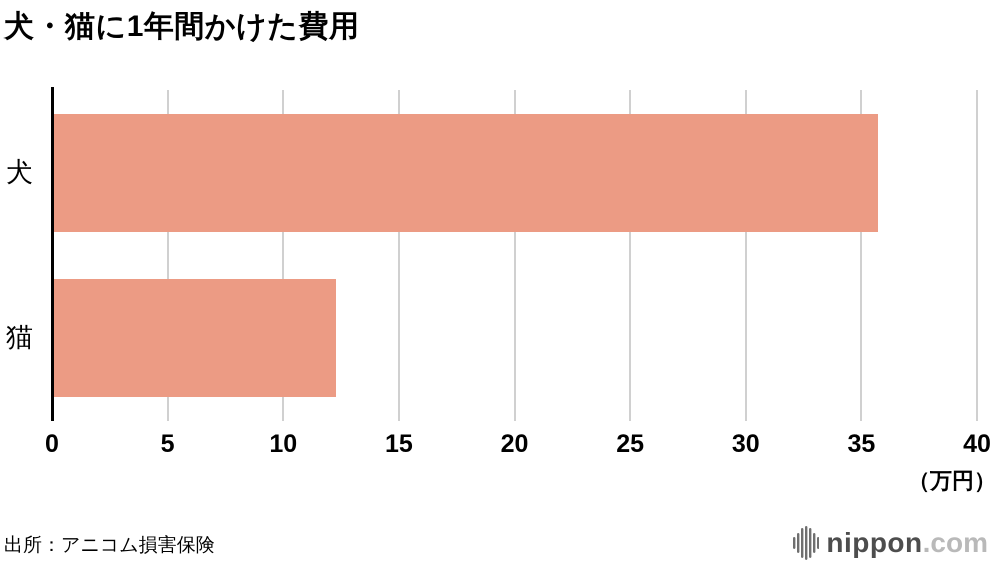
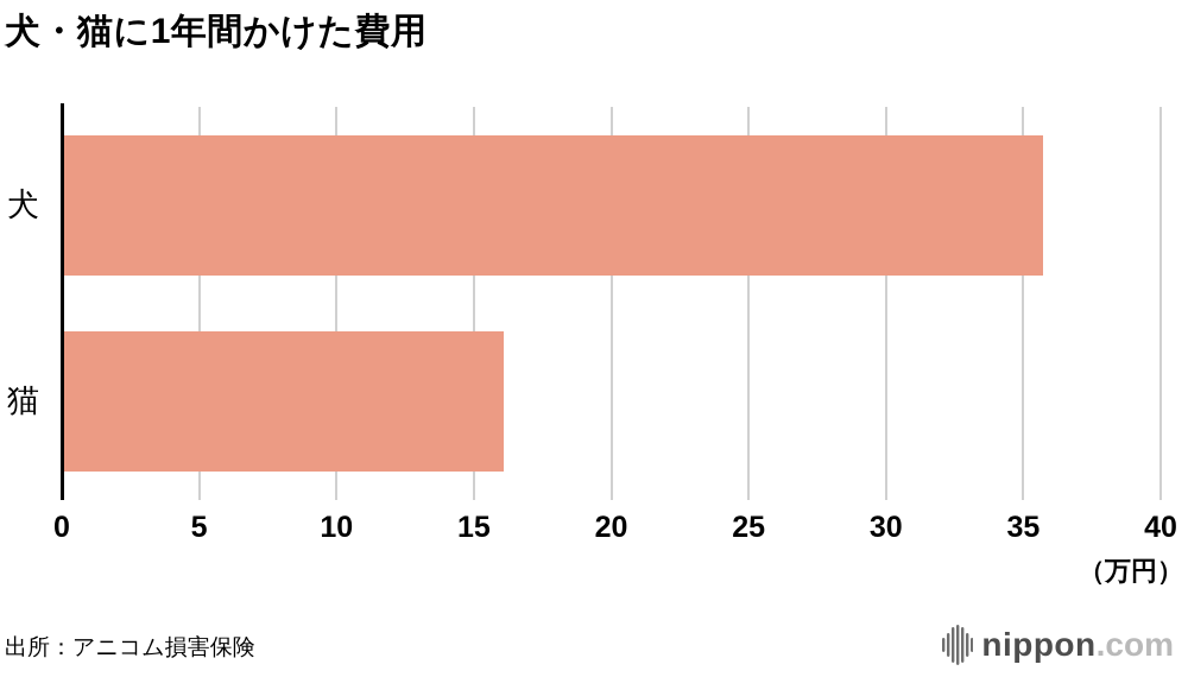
猫: 12.3 -> 16.1
